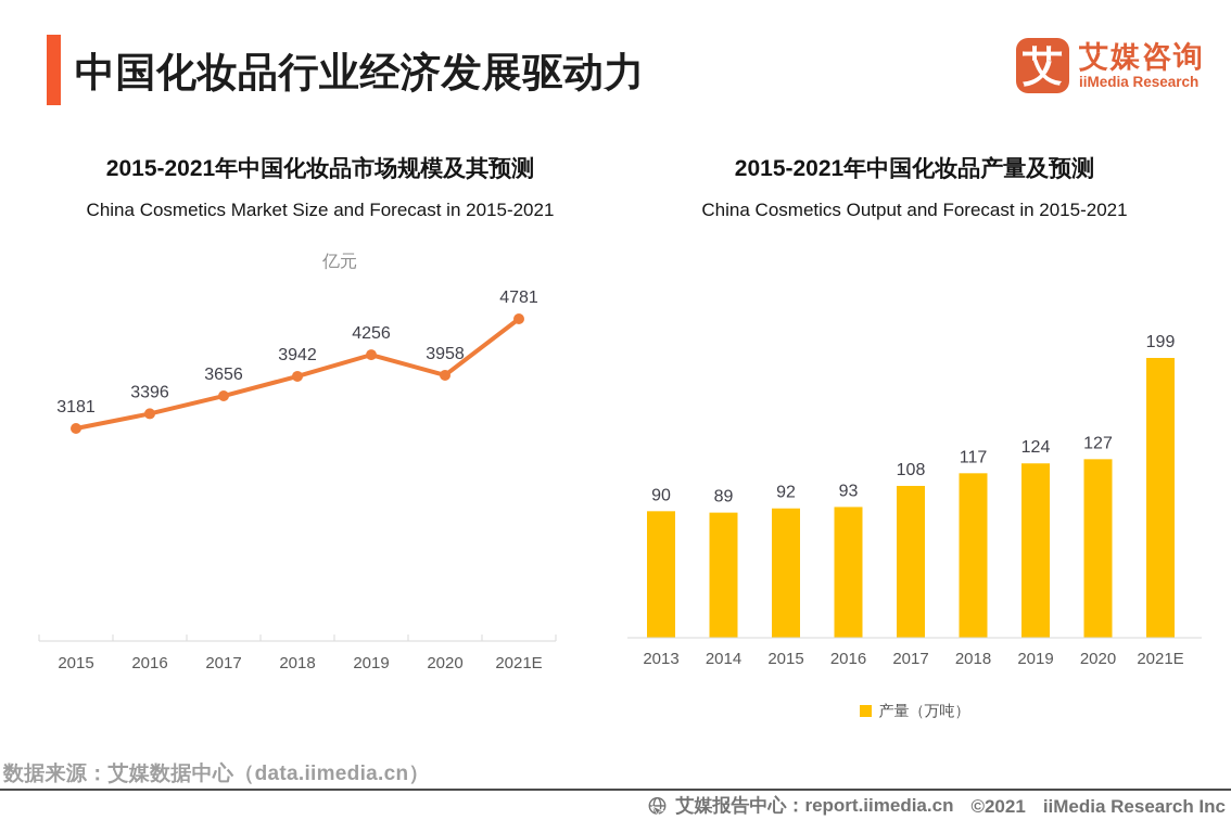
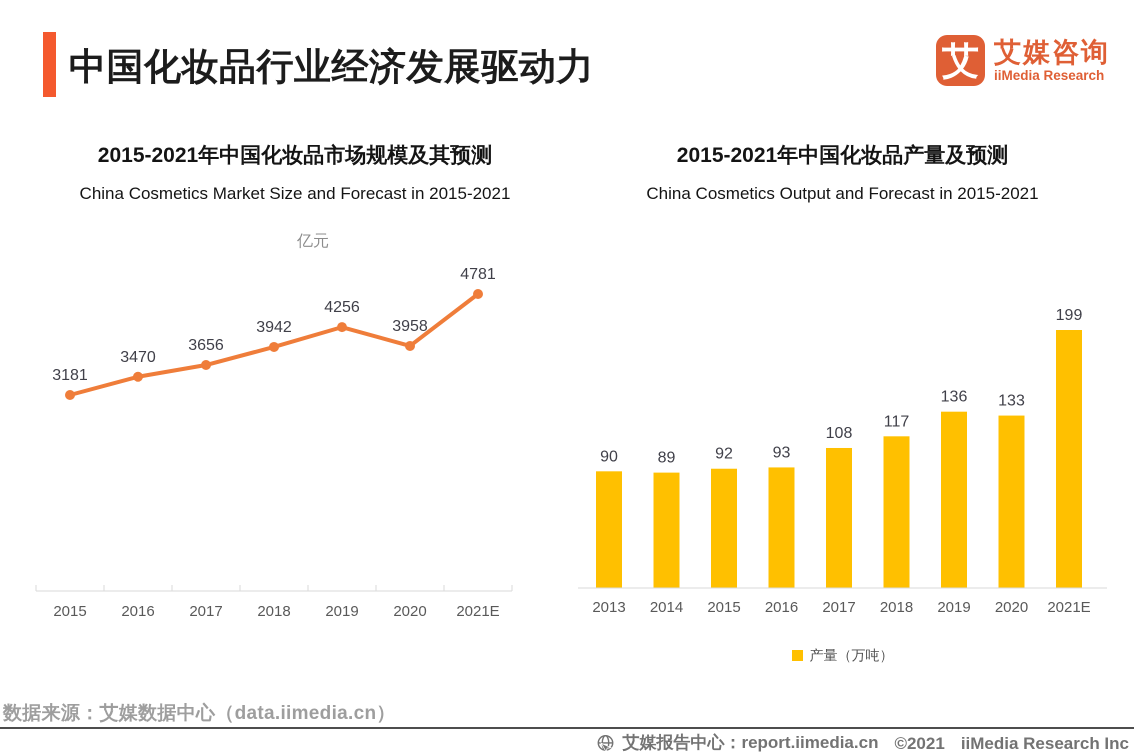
2015-2021年中国化妆品市场规模及其预测/2016: 3396 -> 3470
2015-2021年中国化妆品产量及预测/2019: 124 -> 136
2015-2021年中国化妆品产量及预测/2020: 127 -> 133
